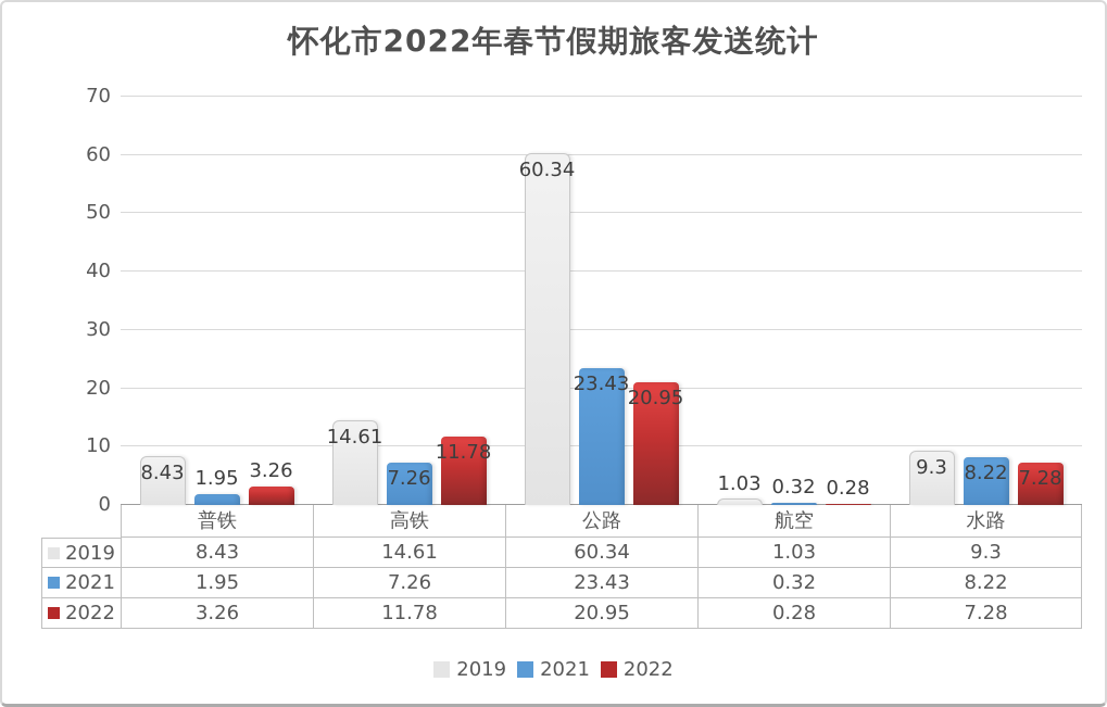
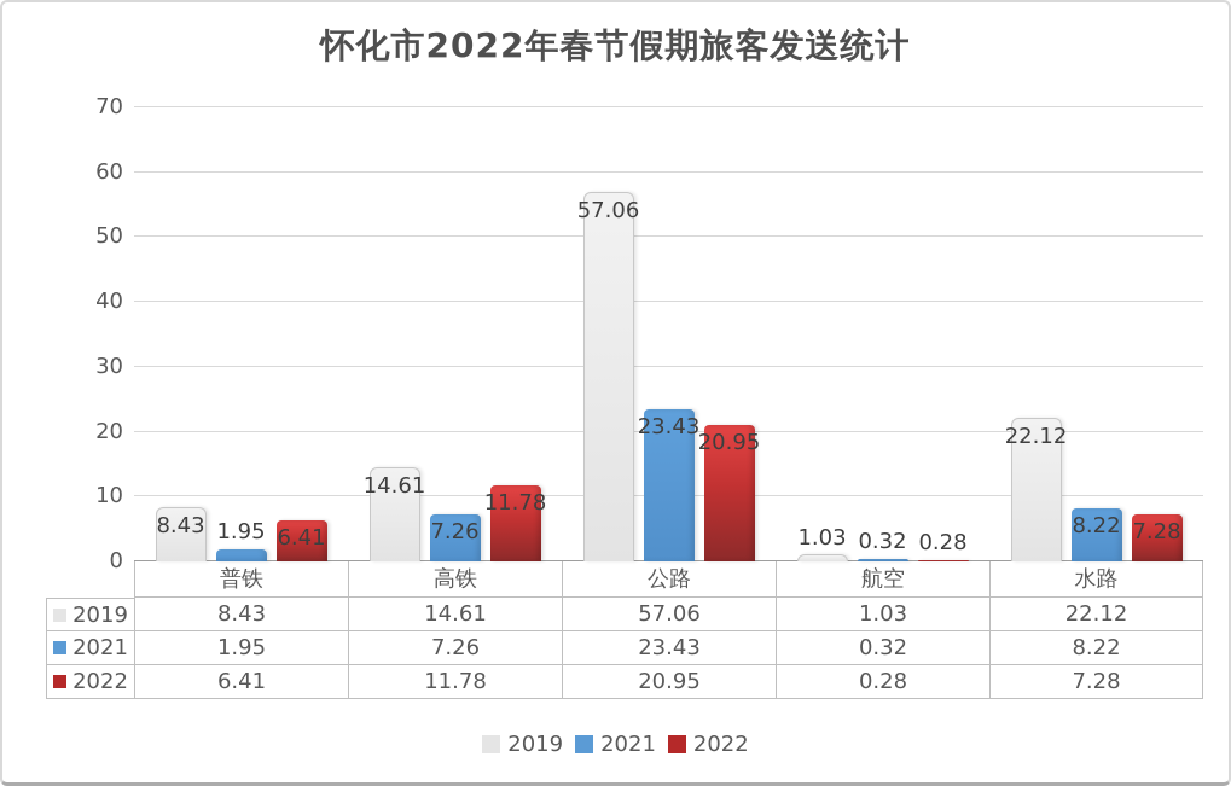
2022/普铁: 3.26 -> 6.41
2019/公路: 60.34 -> 57.06
2019/水路: 9.3 -> 22.12
